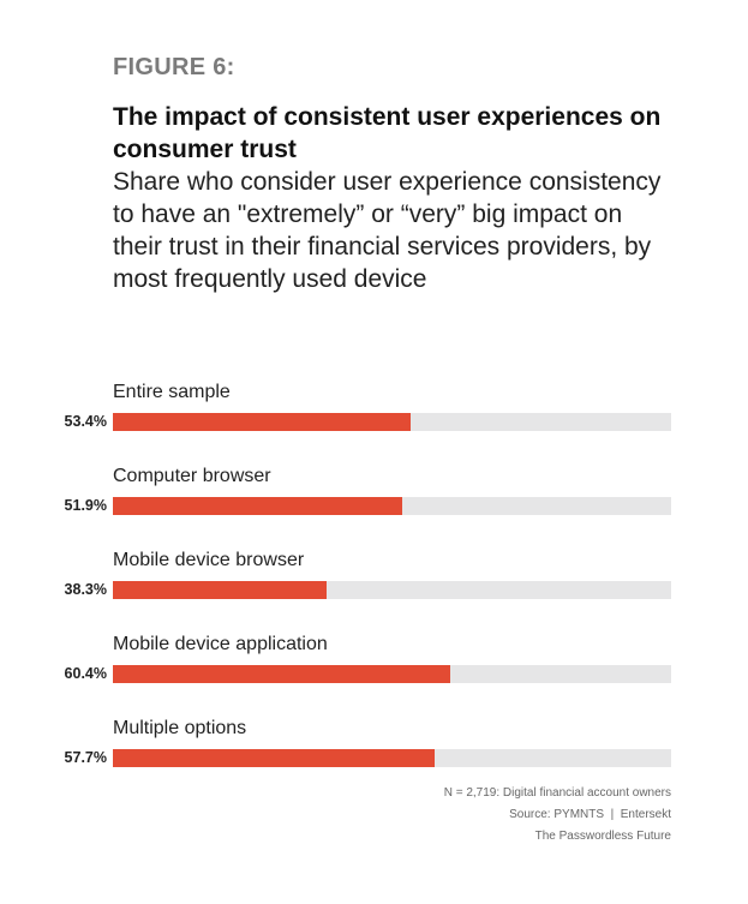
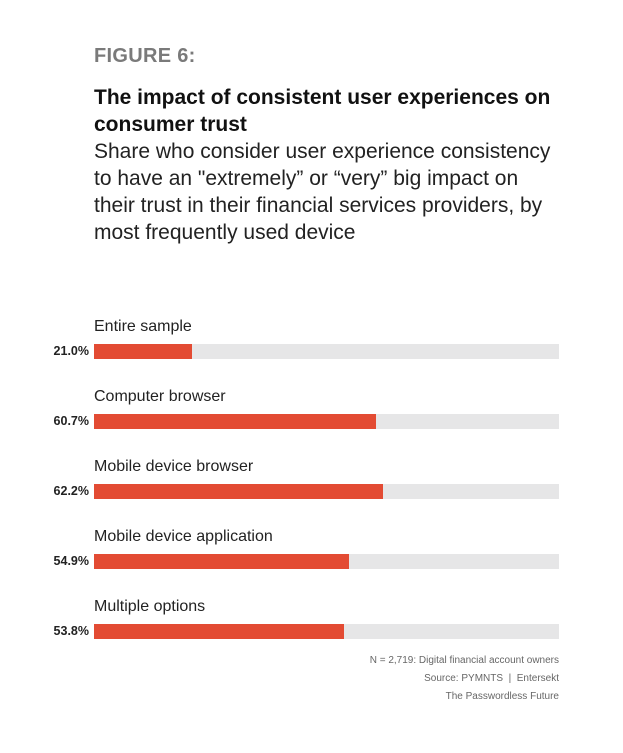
Entire sample: 53.4% -> 21.0%
Computer browser: 51.9% -> 60.7%
Mobile device browser: 38.3% -> 62.2%
Mobile device application: 60.4% -> 54.9%
Multiple options: 57.7% -> 53.8%
